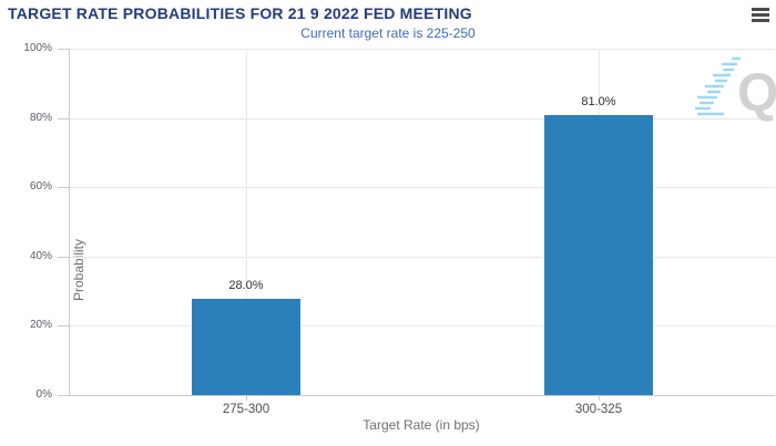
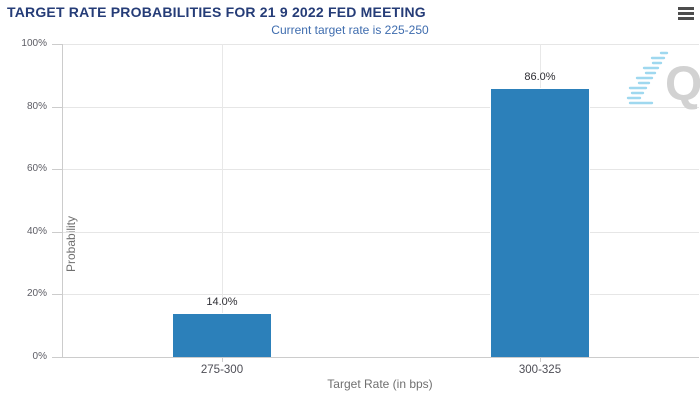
275-300: 28.0% -> 14.0%
300-325: 81.0% -> 86.0%
